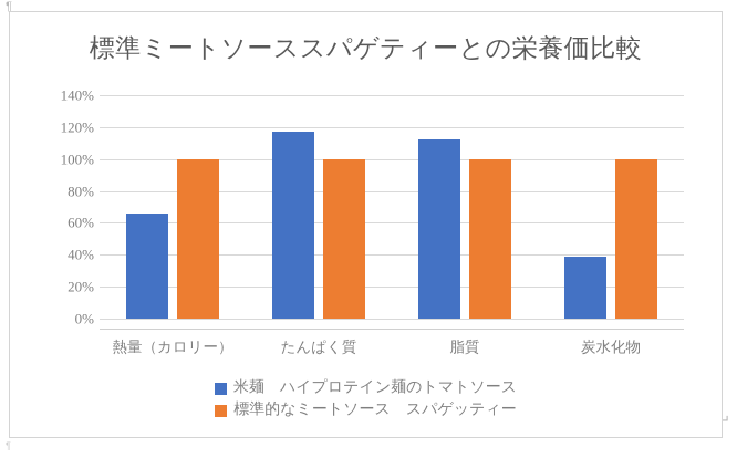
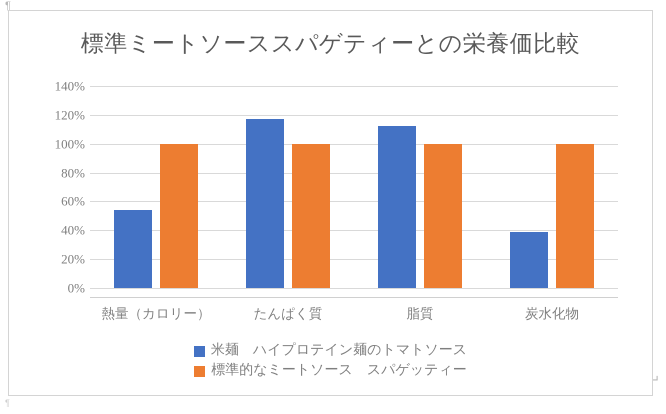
米麺 ハイプロテイン麺のトマトソース/熱量（カロリー）: 66% -> 54%
